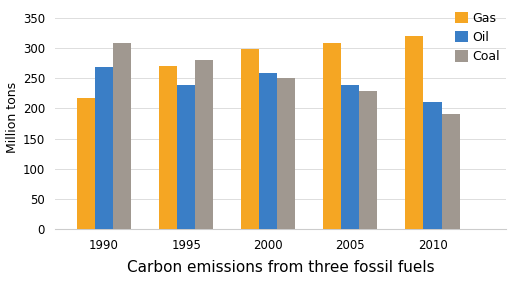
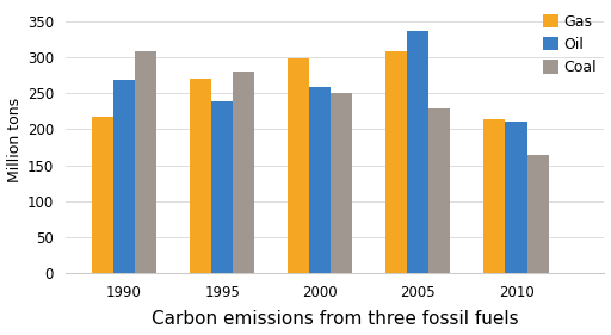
Oil/2005: 238 -> 336
Gas/2010: 320 -> 214
Coal/2010: 190 -> 164
